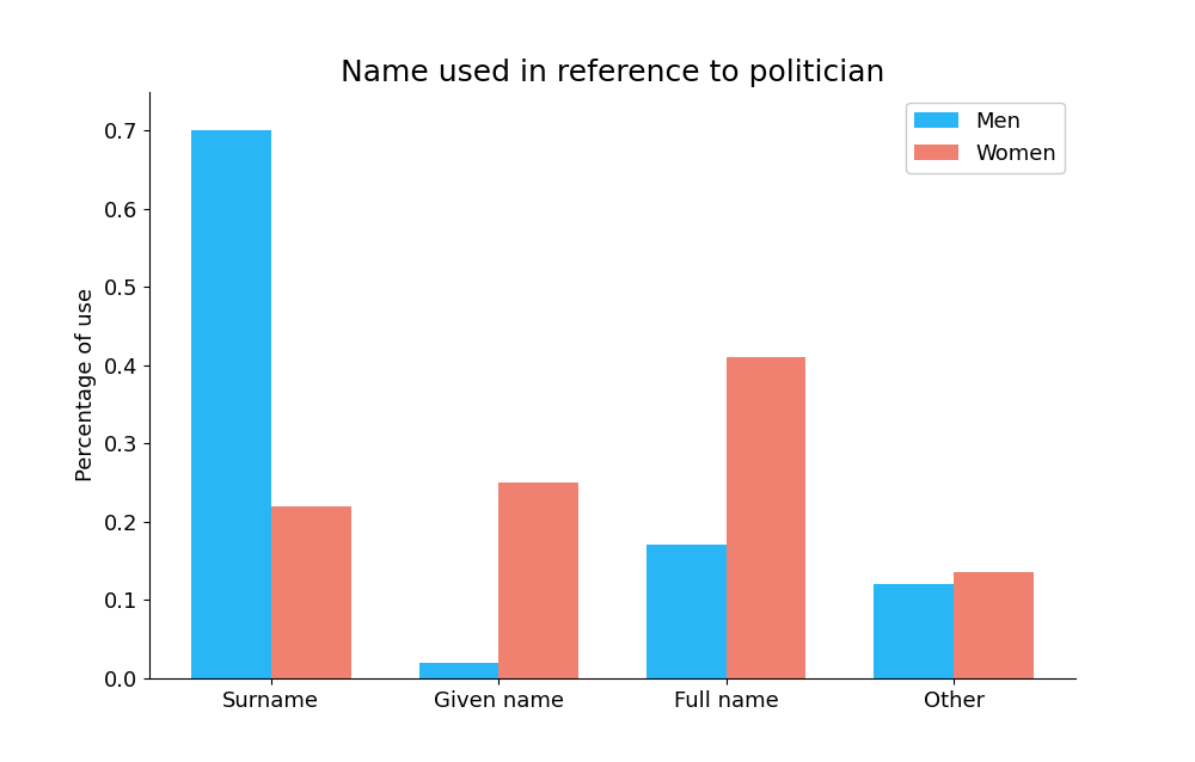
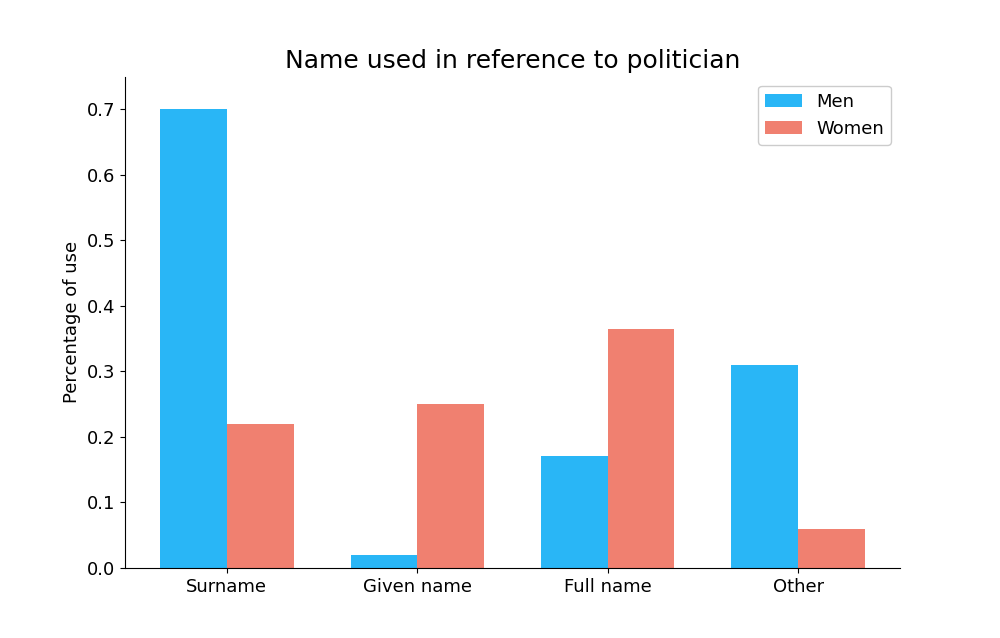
Women/Full name: 0.410 -> 0.364
Men/Other: 0.12 -> 0.31
Women/Other: 0.135 -> 0.060
